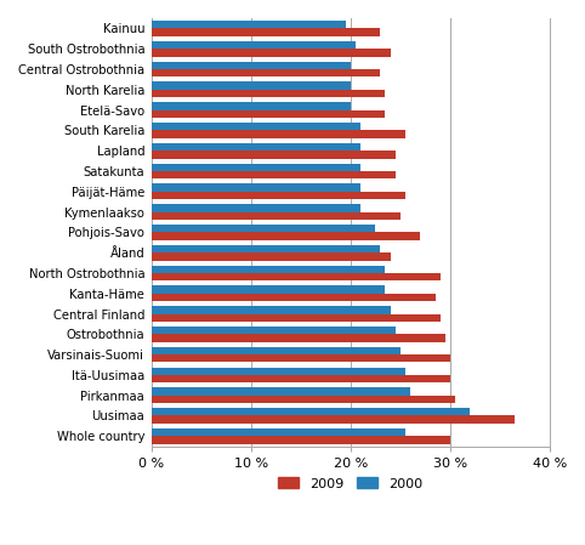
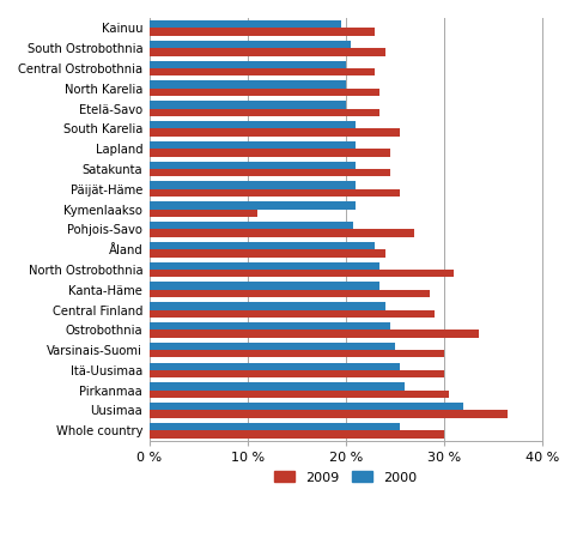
2009/Kymenlaakso: 25.0 % -> 11.0 %
2000/Pohjois-Savo: 22.5 % -> 20.8 %
2009/North Ostrobothnia: 29.0 % -> 31.0 %
2009/Ostrobothnia: 29.5 % -> 33.6 %
